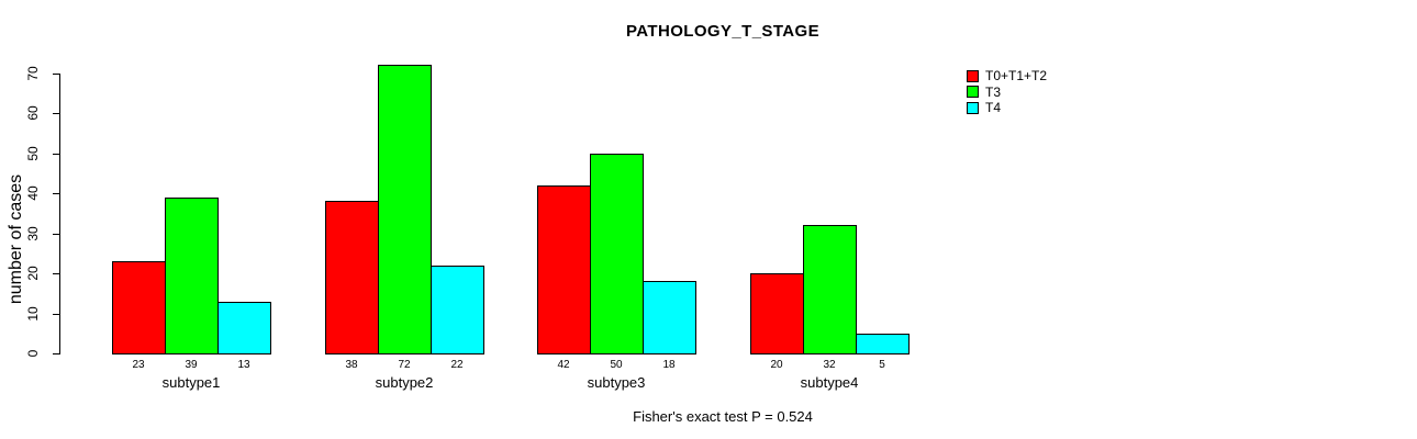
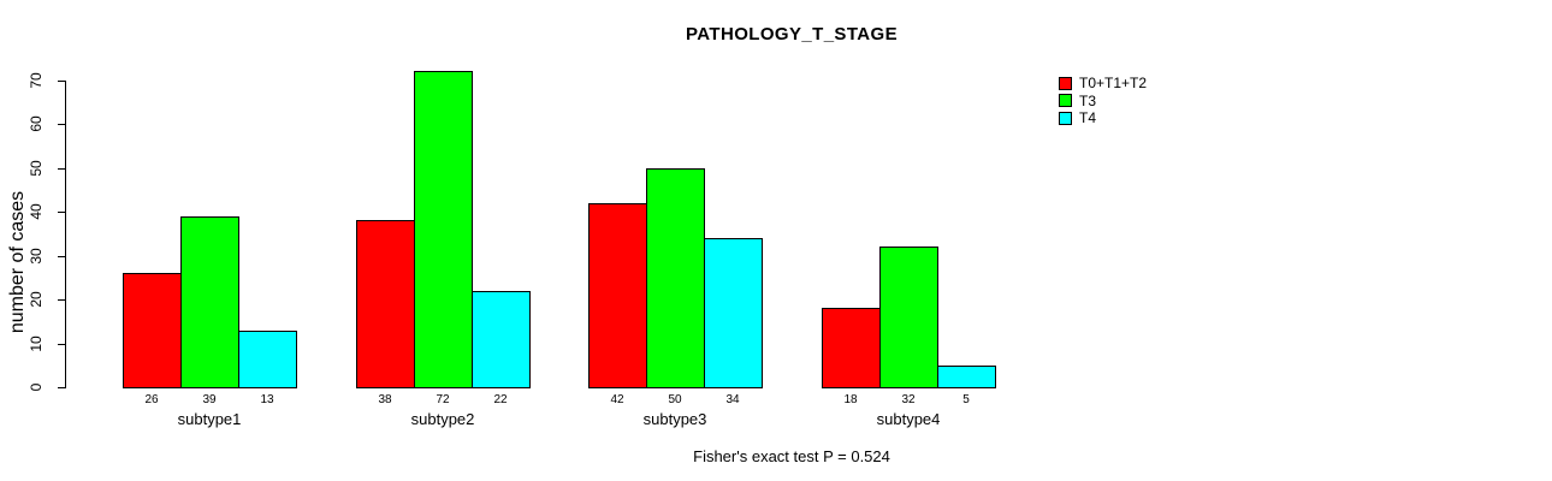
T0+T1+T2/subtype1: 23 -> 26
T4/subtype3: 18 -> 34
T0+T1+T2/subtype4: 20 -> 18
